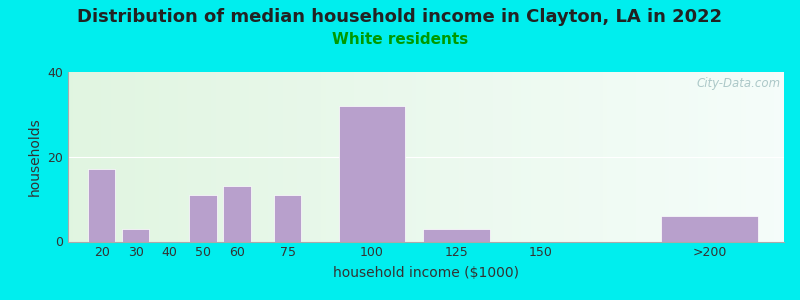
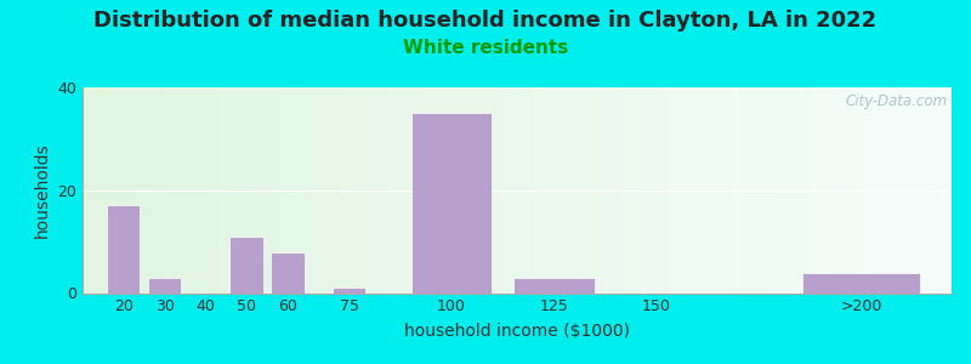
60: 13 -> 8
75: 11 -> 1
100: 32 -> 35
>200: 6 -> 4
